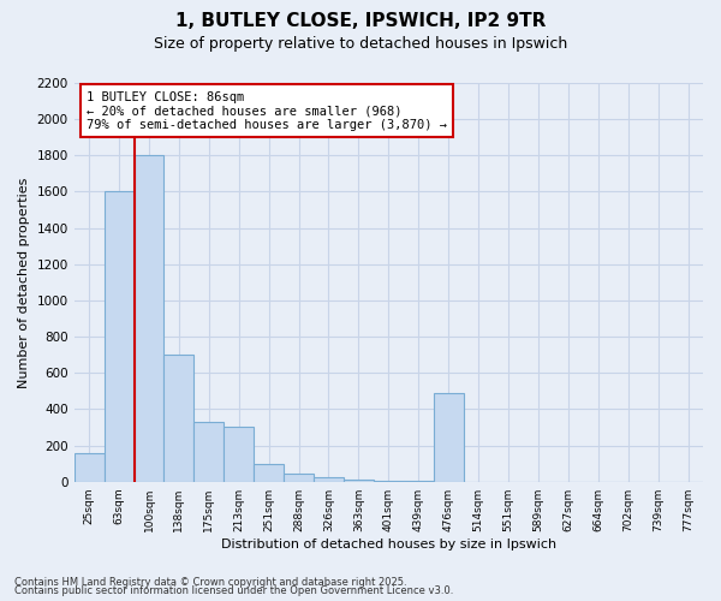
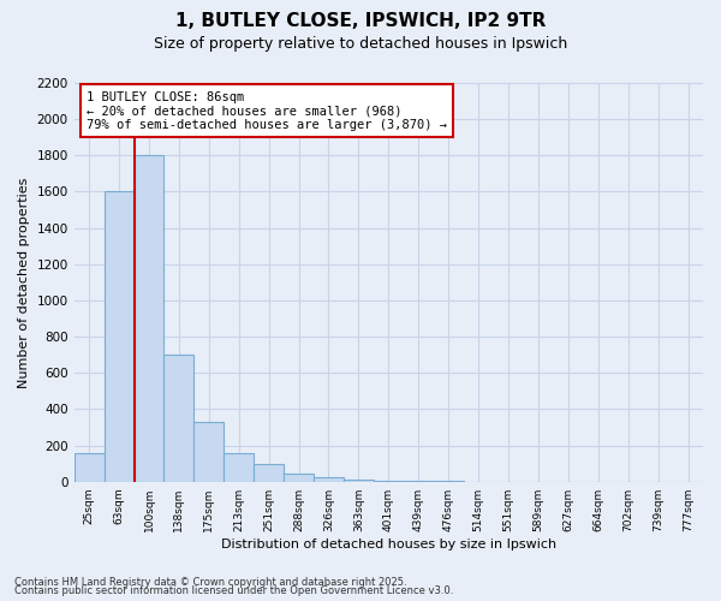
213sqm: 300 -> 160
476sqm: 490 -> 0
